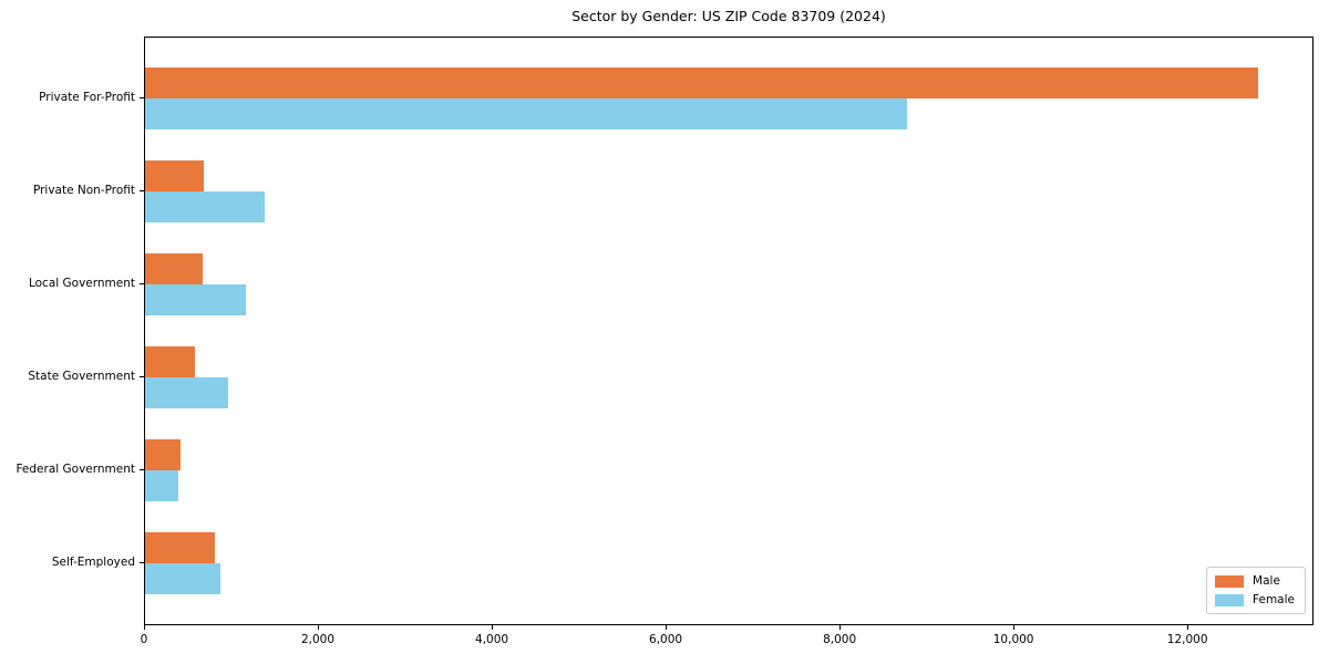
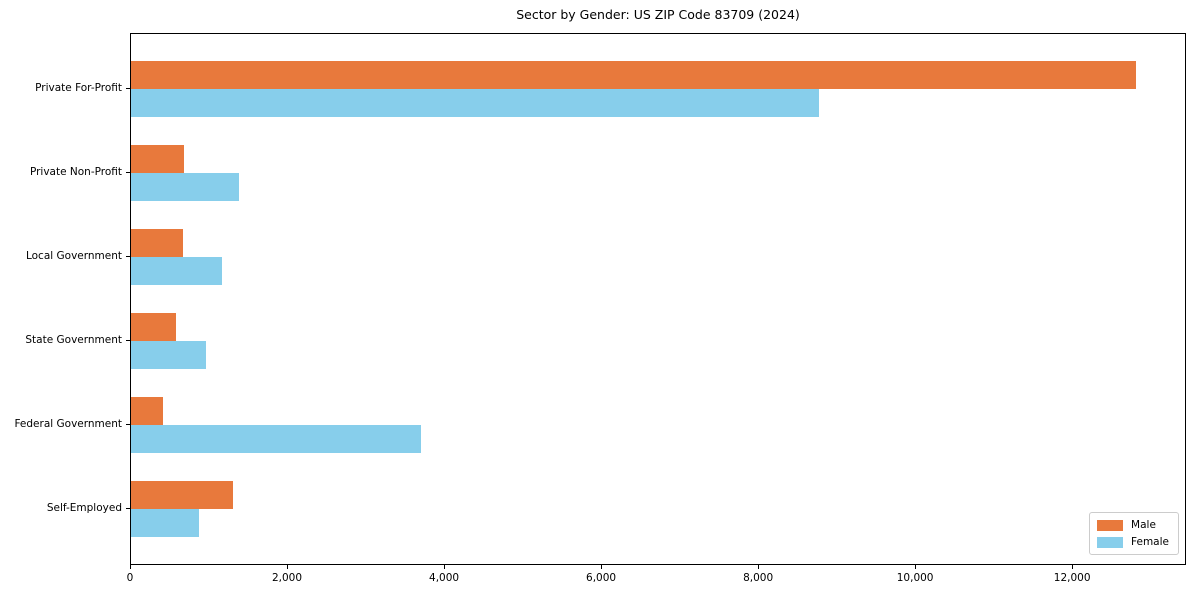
Female/Federal Government: 400 -> 3700
Male/Self-Employed: 800 -> 1300
